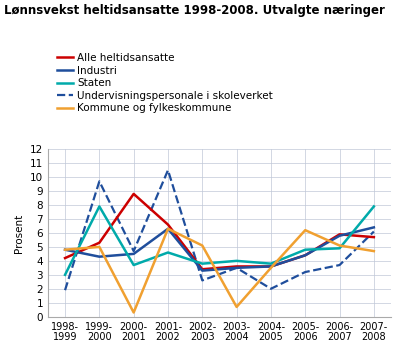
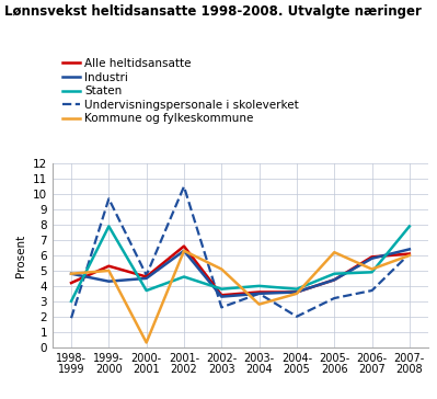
Alle heltidsansatte/2000- 2001: 8.8 -> 4.6
Kommune og fylkeskommune/2003- 2004: 0.7 -> 2.8
Alle heltidsansatte/2007- 2008: 5.7 -> 6.1
Kommune og fylkeskommune/2007- 2008: 4.7 -> 6.0
